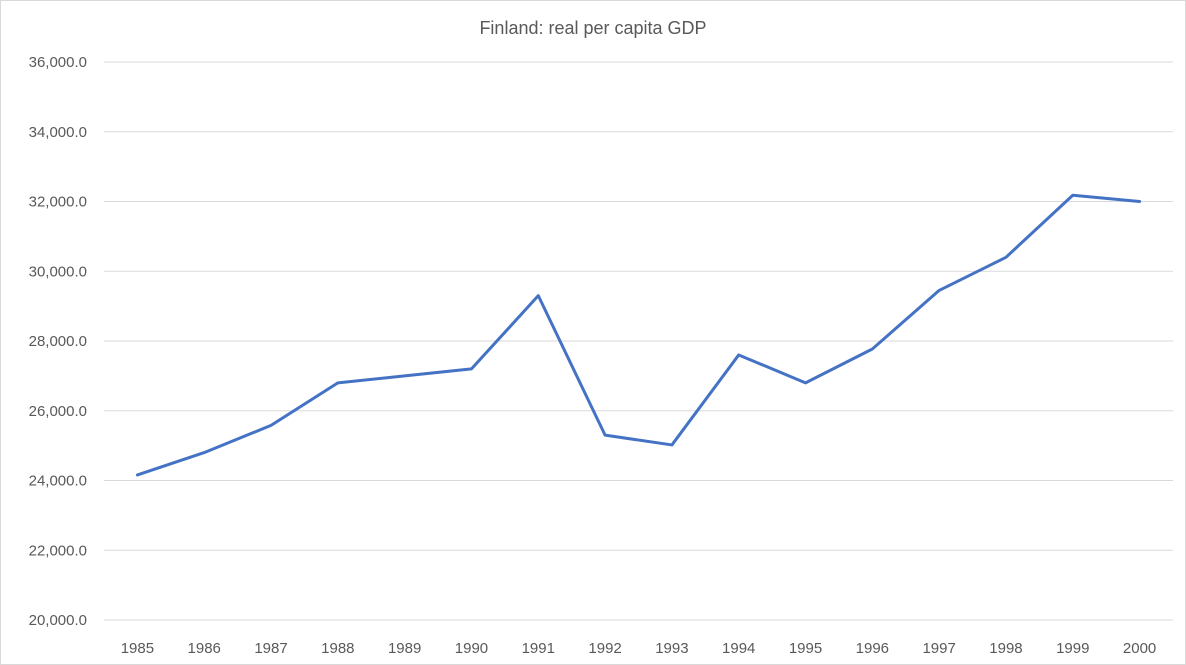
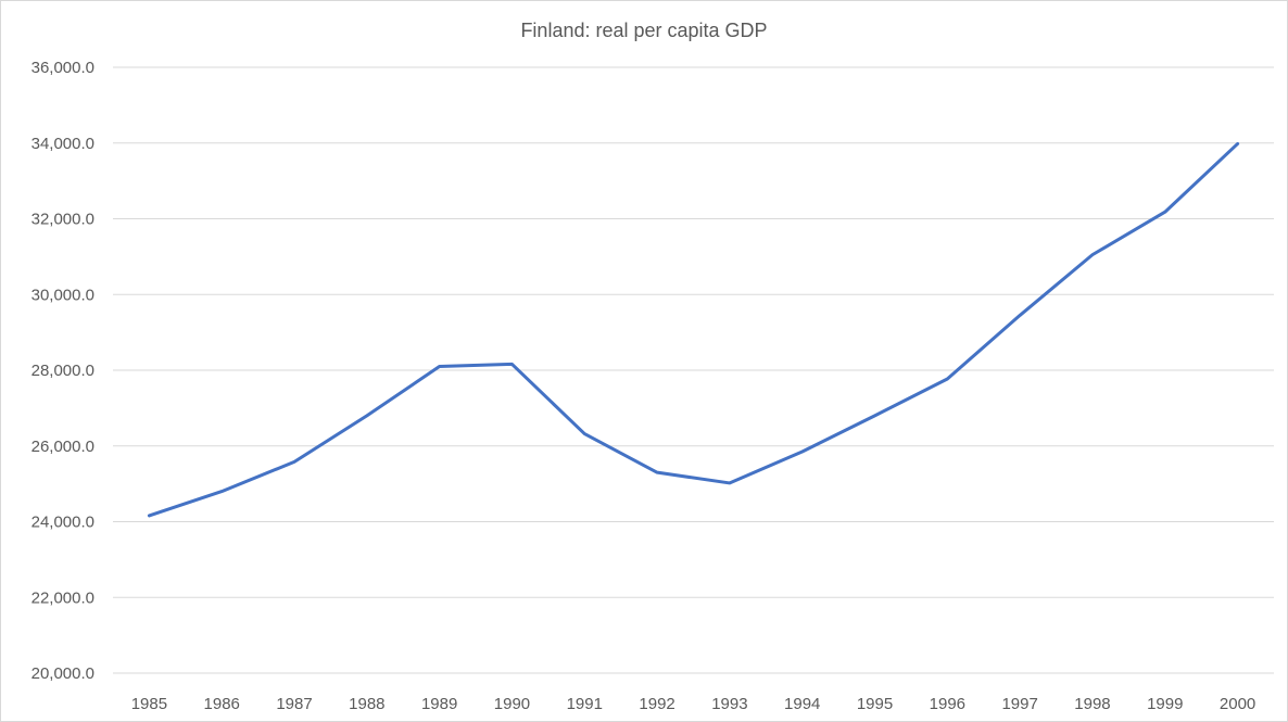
1989: 27000 -> 28100
1990: 27200 -> 28200
1991: 29300 -> 26300
1994: 27600 -> 25800
1998: 30400 -> 31000
2000: 32000 -> 34000
